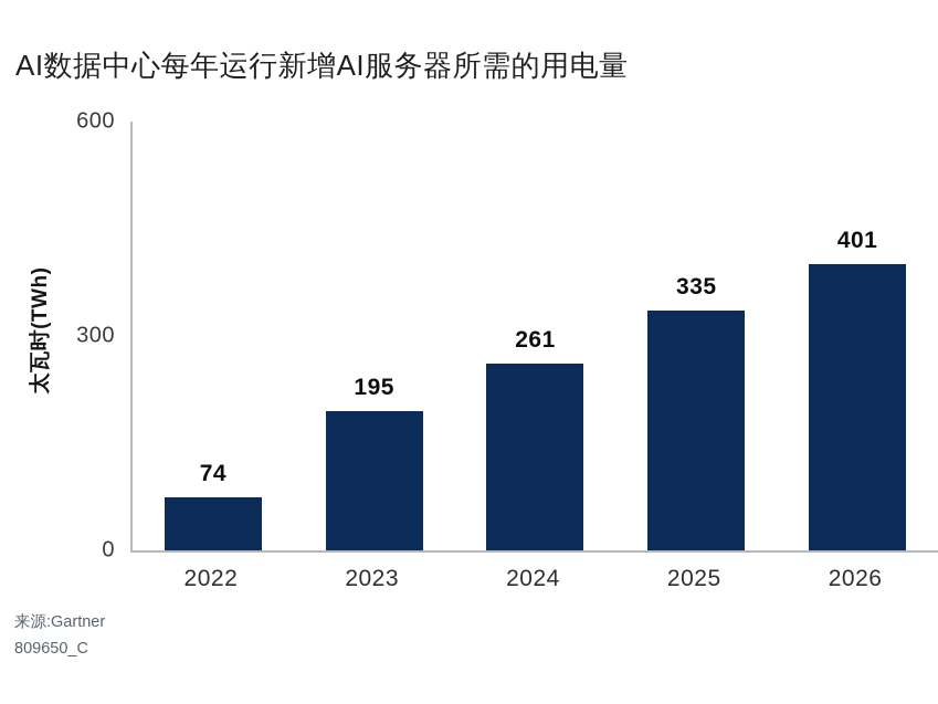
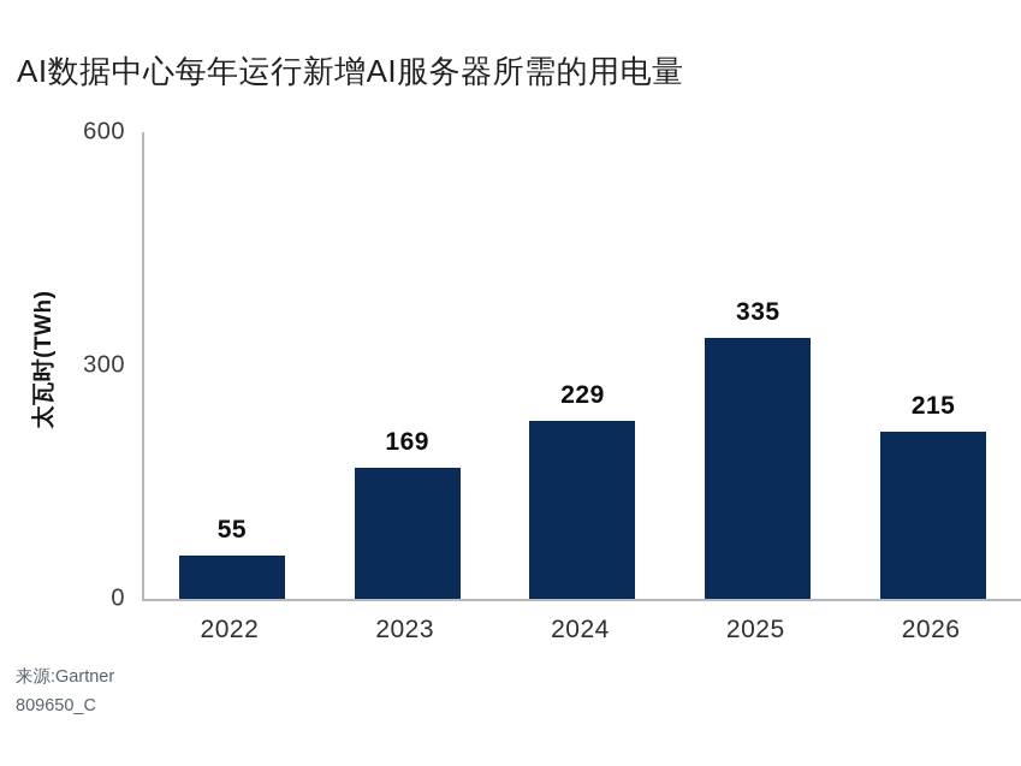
2022: 74 -> 55
2023: 195 -> 169
2024: 261 -> 229
2026: 401 -> 215
